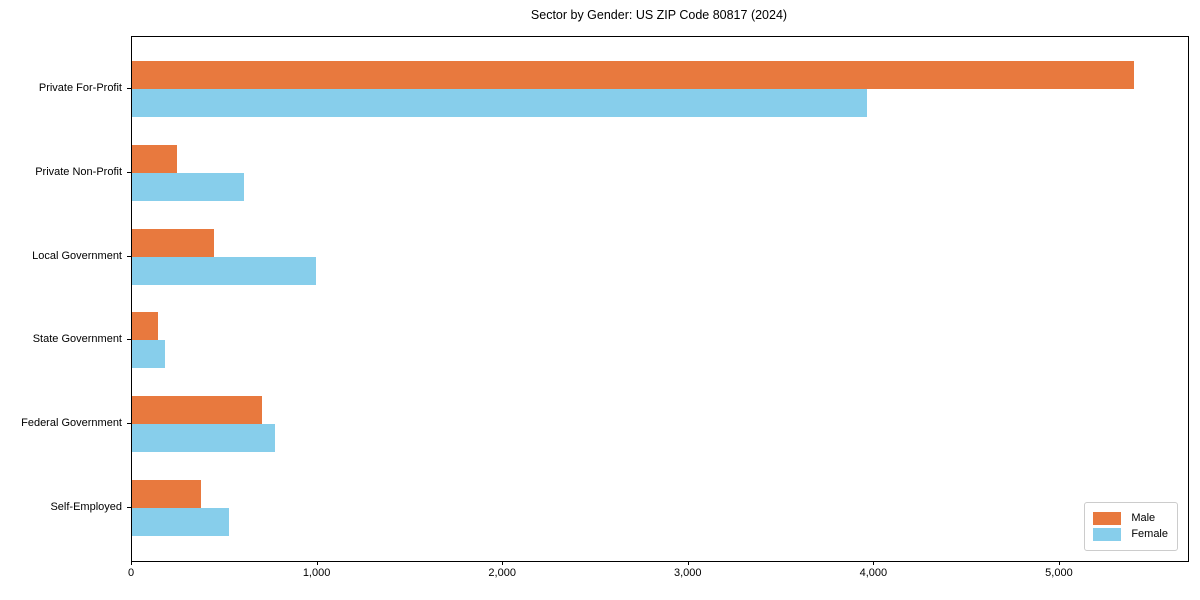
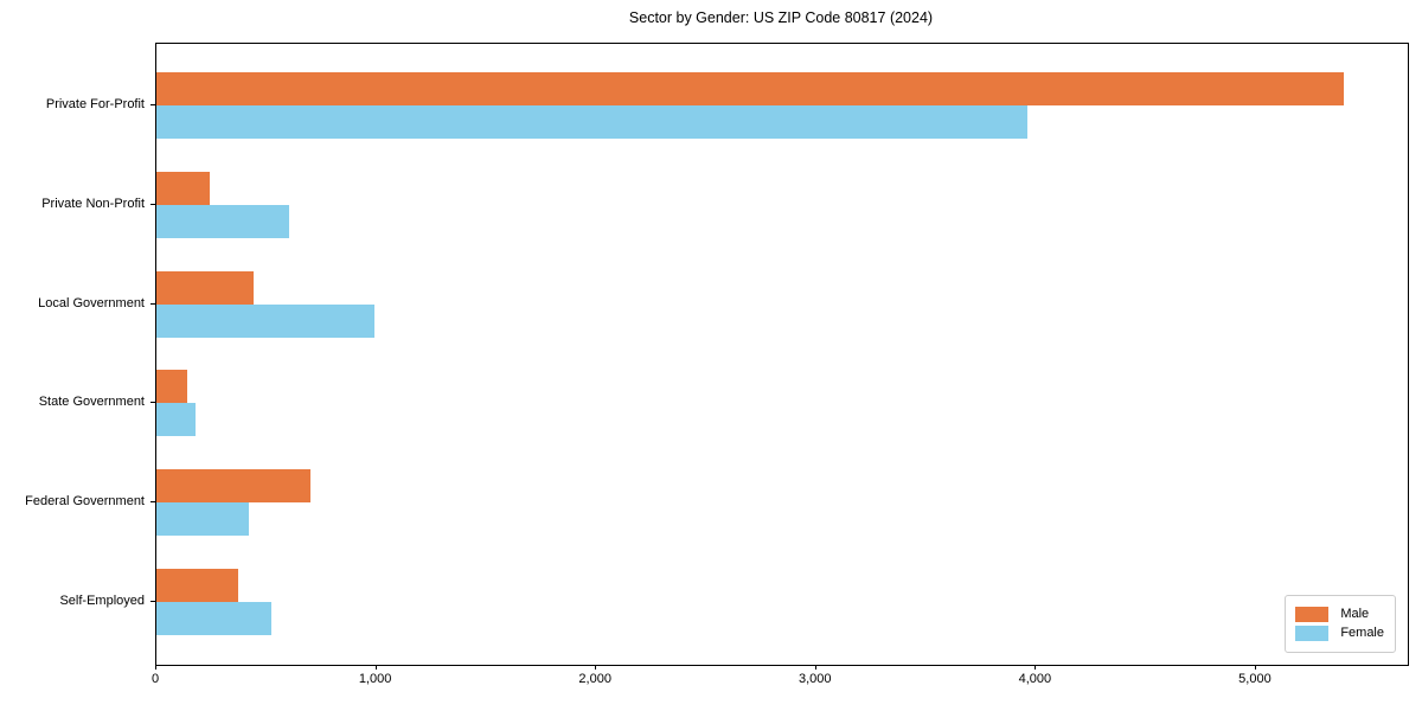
Female/Federal Government: 770 -> 420
